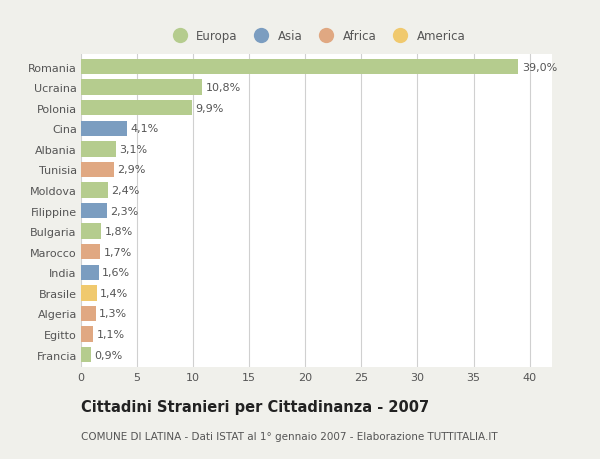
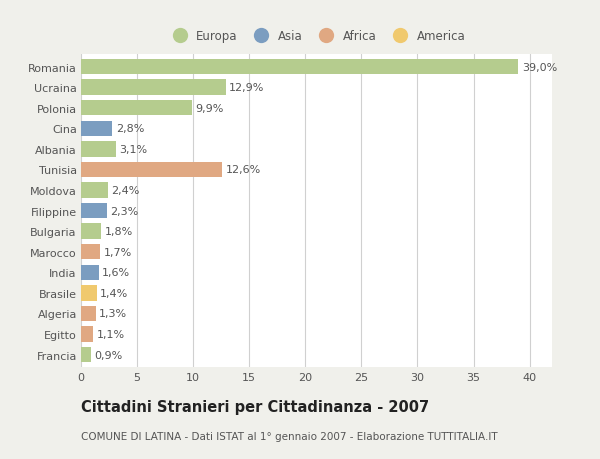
Ucraina: 10,8% -> 12,9%
Cina: 4,1% -> 2,8%
Tunisia: 2,9% -> 12,6%
